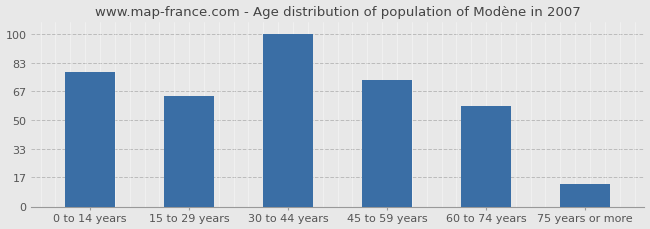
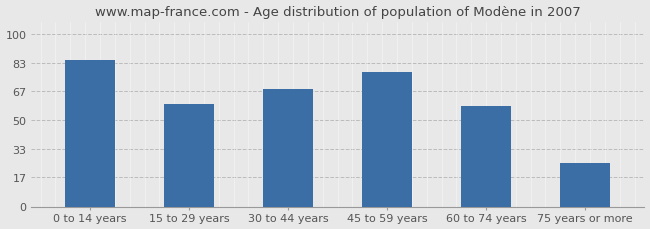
0 to 14 years: 78 -> 85
15 to 29 years: 64 -> 59
30 to 44 years: 100 -> 68
45 to 59 years: 73 -> 78
75 years or more: 13 -> 25
